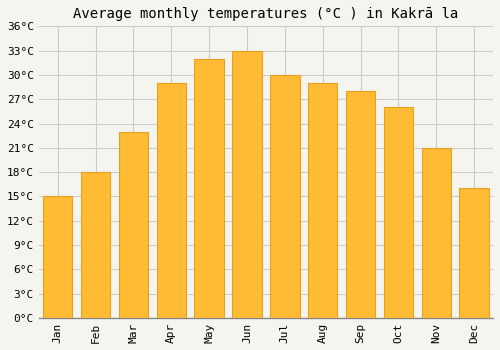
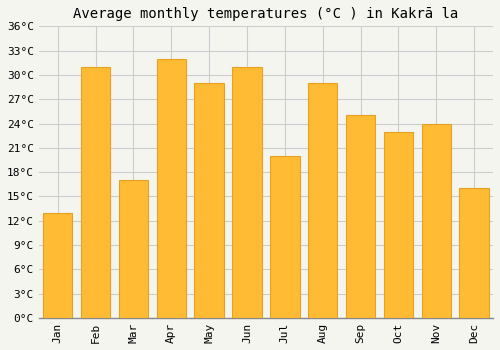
Jan: 15°C -> 13°C
Feb: 18°C -> 31°C
Mar: 23°C -> 17°C
Apr: 29°C -> 32°C
May: 32°C -> 29°C
Jun: 33°C -> 31°C
Jul: 30°C -> 20°C
Sep: 28°C -> 25°C
Oct: 26°C -> 23°C
Nov: 21°C -> 24°C
